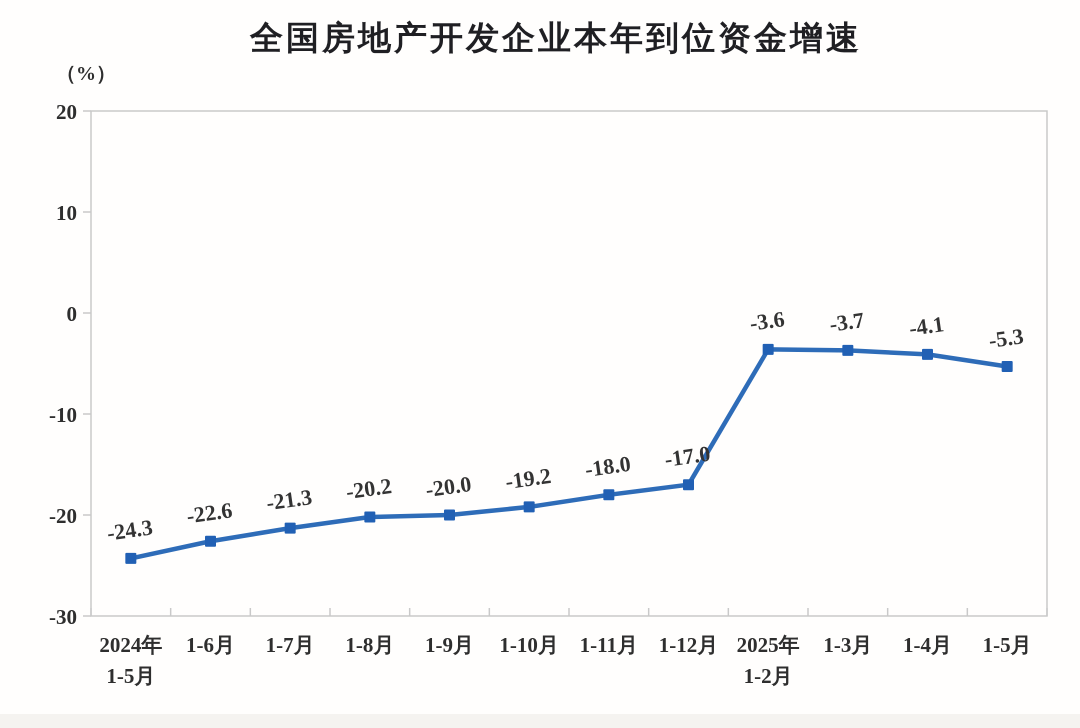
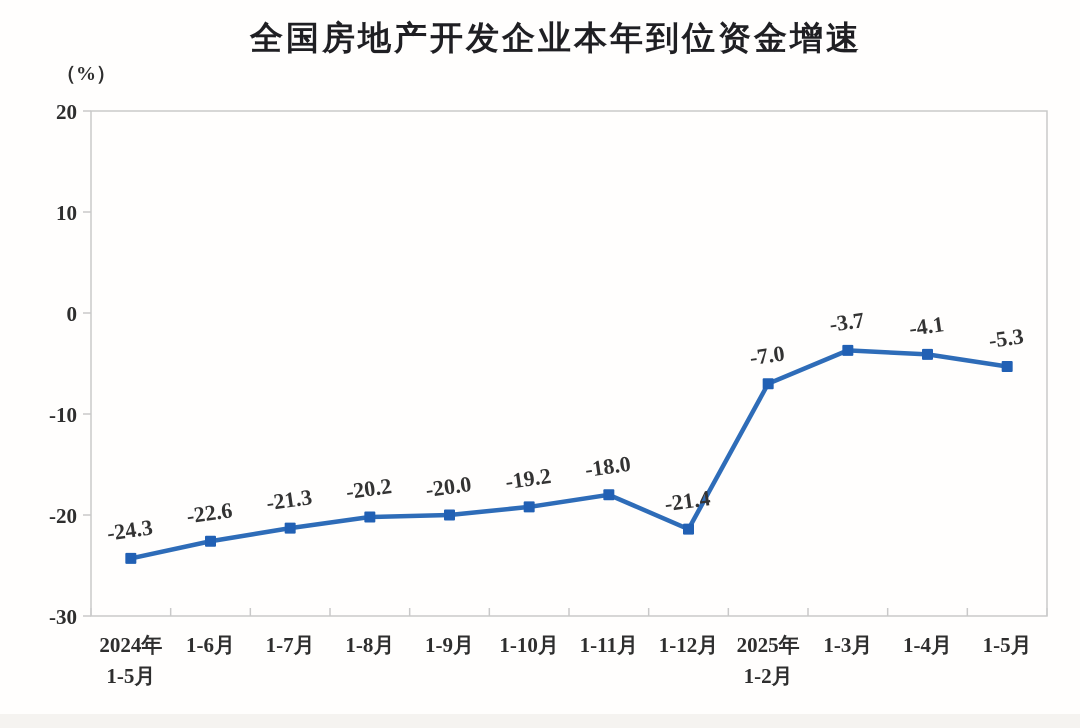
1-12月: -17.0 -> -21.4
2025年 1-2月: -3.6 -> -7.0
